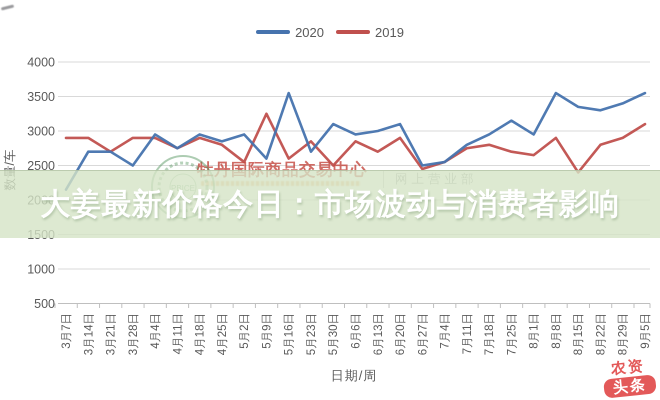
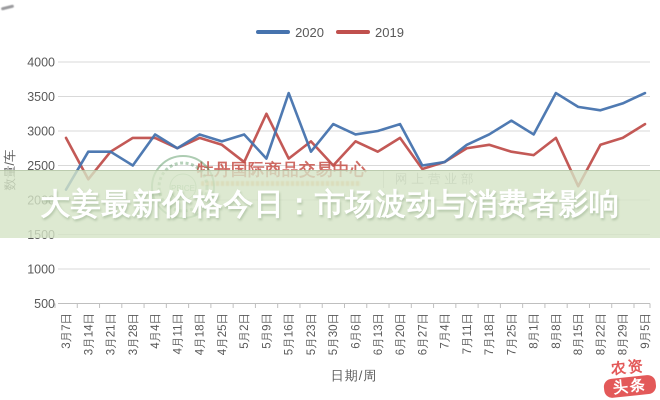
2019/3月14日: 2900 -> 2300
2019/8月15日: 2400 -> 2200
